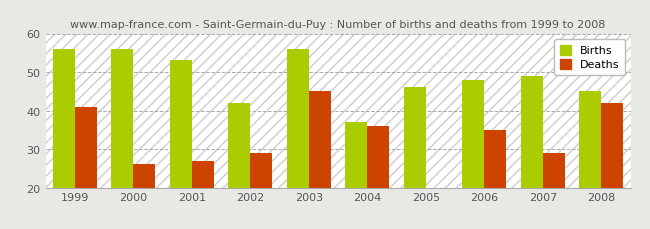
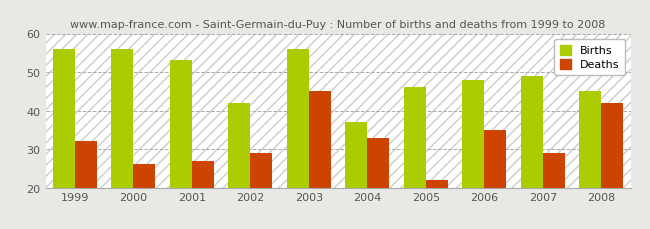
Deaths/1999: 41 -> 32
Deaths/2004: 36 -> 33
Deaths/2005: 20 -> 22
